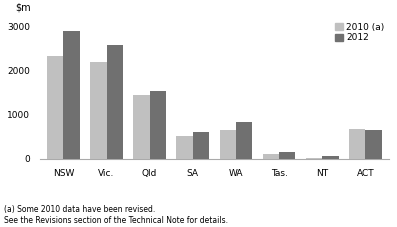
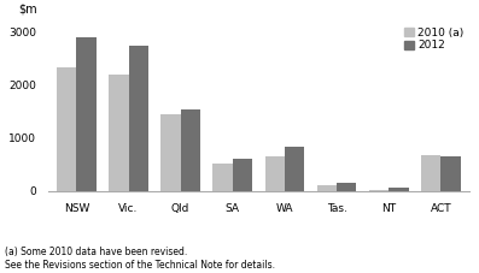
2012/Vic.: 2600 -> 2750
